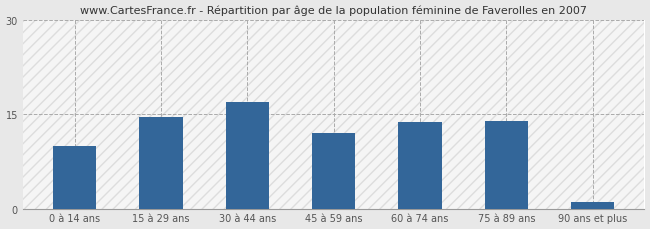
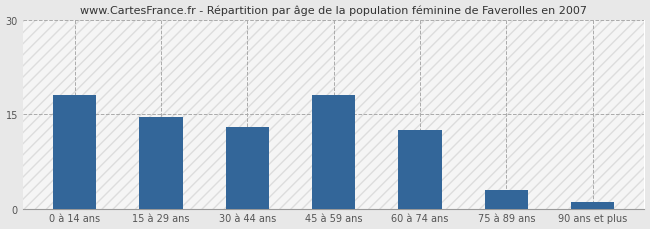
0 à 14 ans: 10.0 -> 18.0
30 à 44 ans: 17.0 -> 13.0
45 à 59 ans: 12.0 -> 18.0
60 à 74 ans: 13.8 -> 12.5
75 à 89 ans: 14.0 -> 3.0
